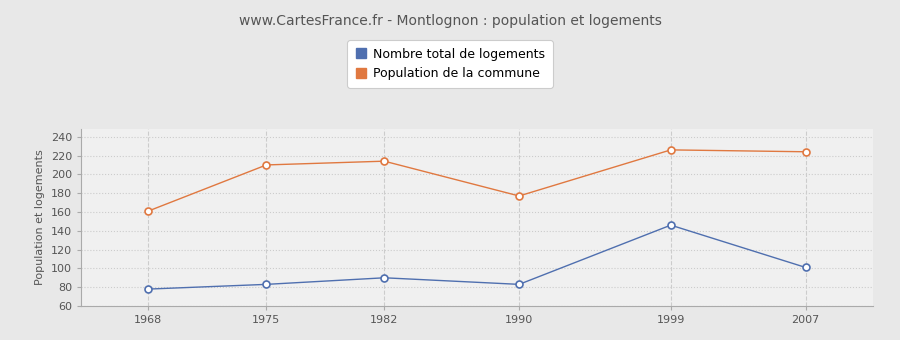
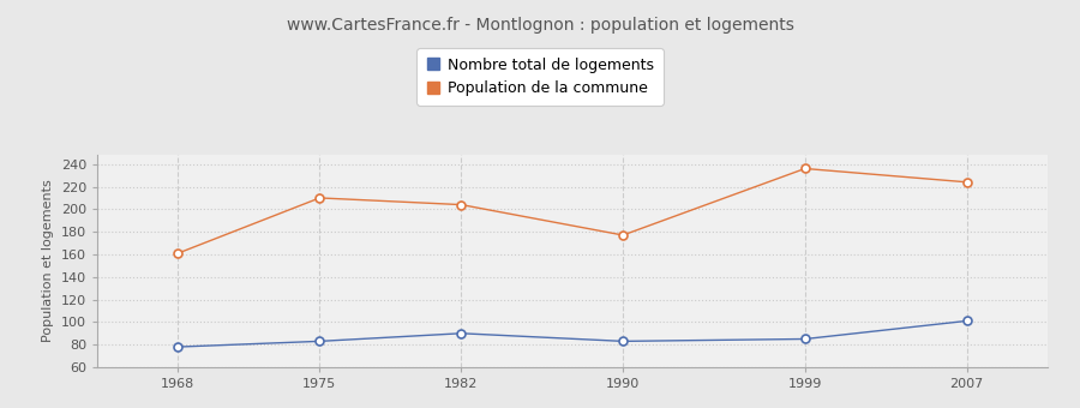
Population de la commune/1982: 214 -> 204
Nombre total de logements/1999: 146 -> 85
Population de la commune/1999: 226 -> 236
